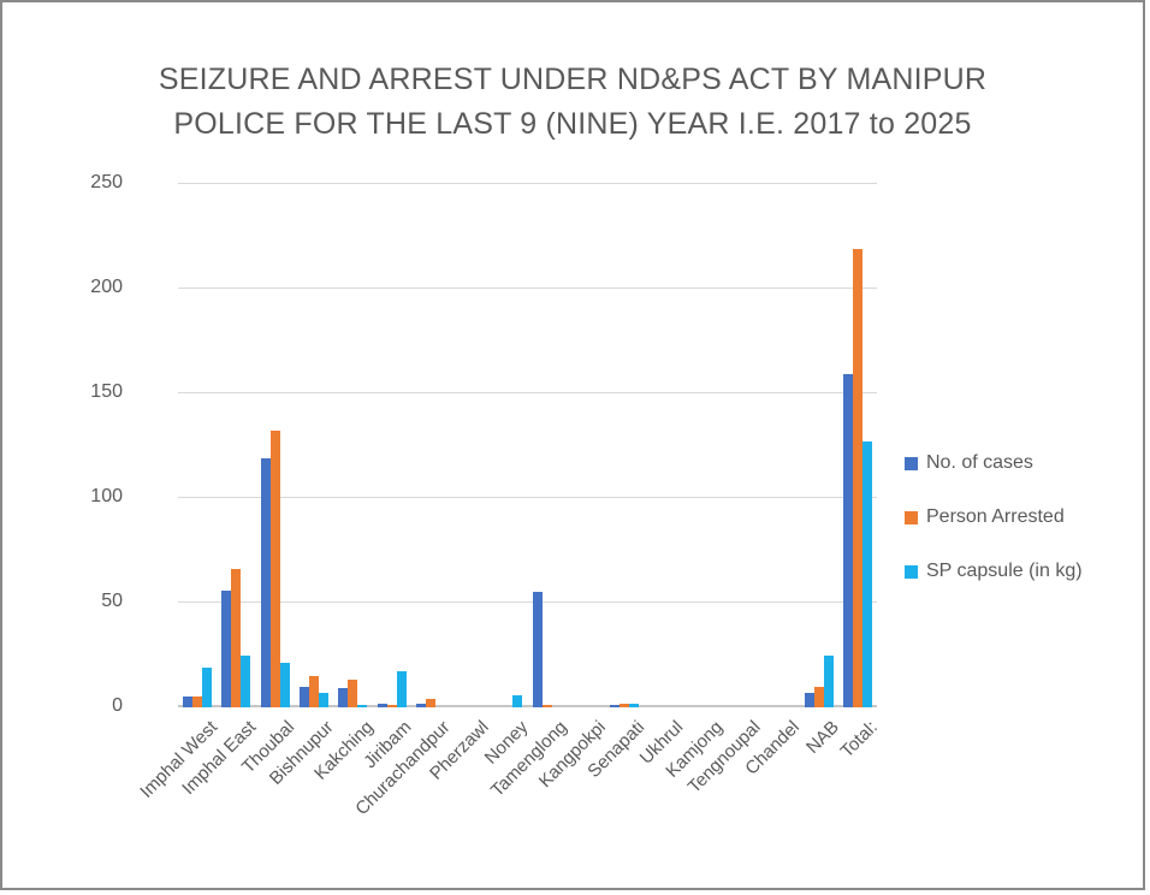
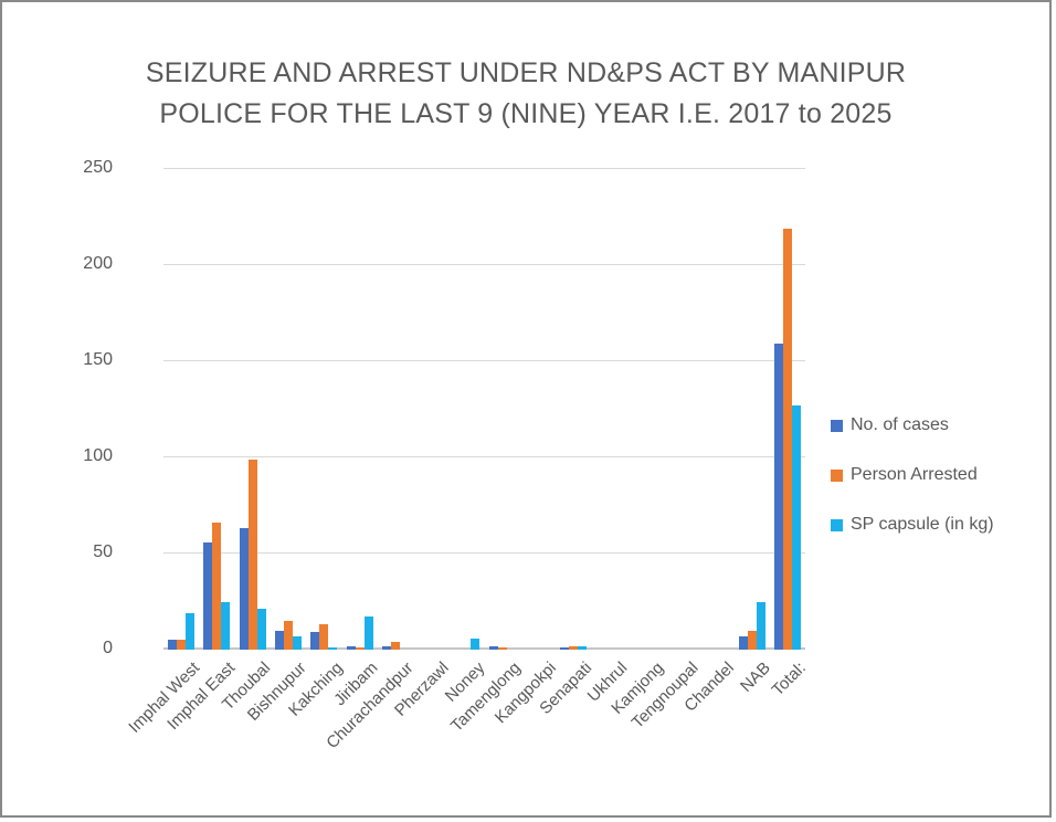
No. of cases/Thoubal: 119 -> 63
Person Arrested/Thoubal: 132 -> 99
No. of cases/Tamenglong: 55 -> 2
